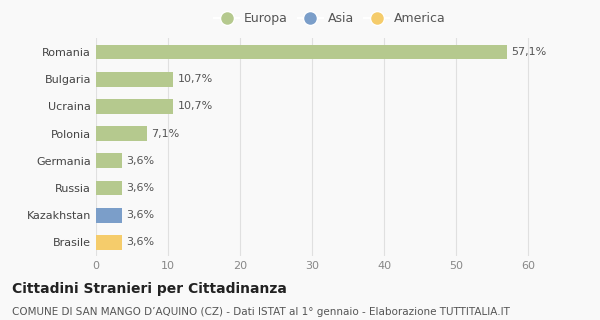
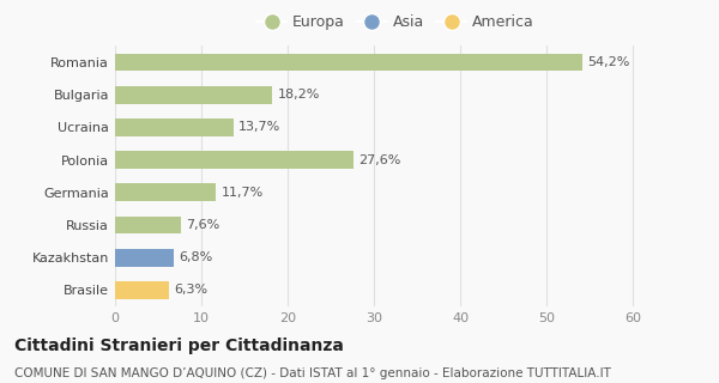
Romania: 57,1% -> 54,2%
Bulgaria: 10,7% -> 18,2%
Ucraina: 10,7% -> 13,7%
Polonia: 7,1% -> 27,6%
Germania: 3,6% -> 11,7%
Russia: 3,6% -> 7,6%
Kazakhstan: 3,6% -> 6,8%
Brasile: 3,6% -> 6,3%
